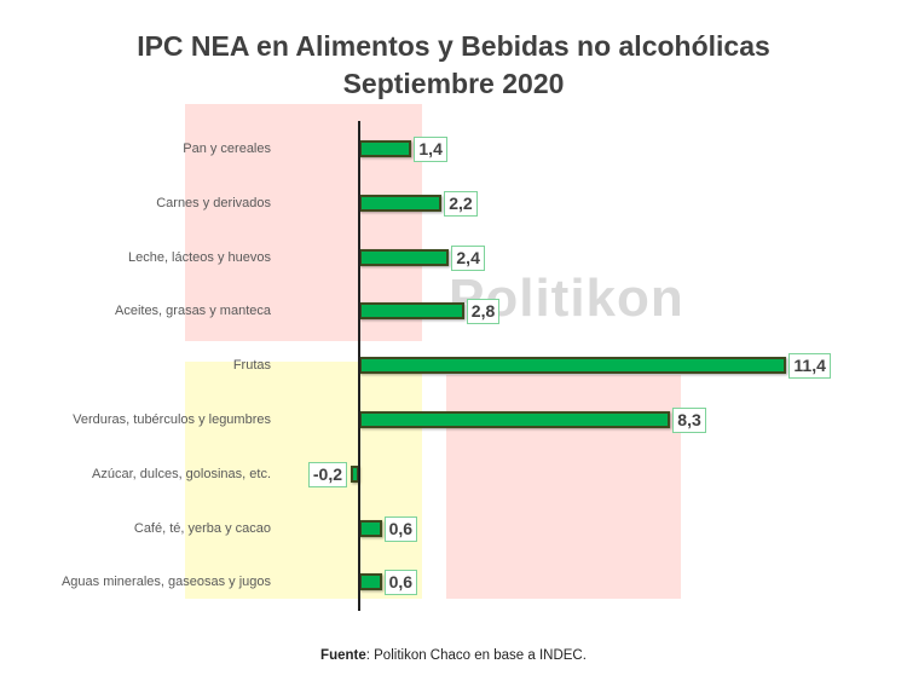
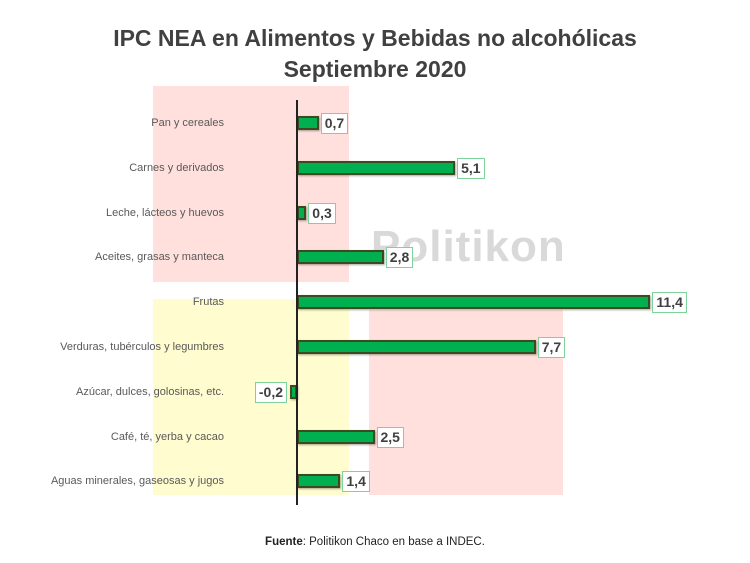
Pan y cereales: 1,4 -> 0,7
Carnes y derivados: 2,2 -> 5,1
Leche, lácteos y huevos: 2,4 -> 0,3
Verduras, tubérculos y legumbres: 8,3 -> 7,7
Café, té, yerba y cacao: 0,6 -> 2,5
Aguas minerales, gaseosas y jugos: 0,6 -> 1,4
